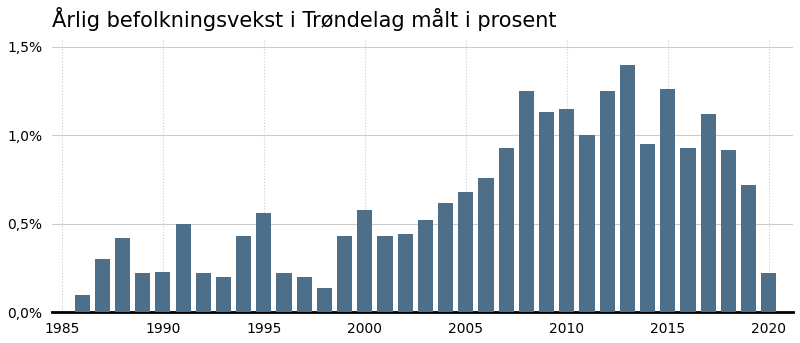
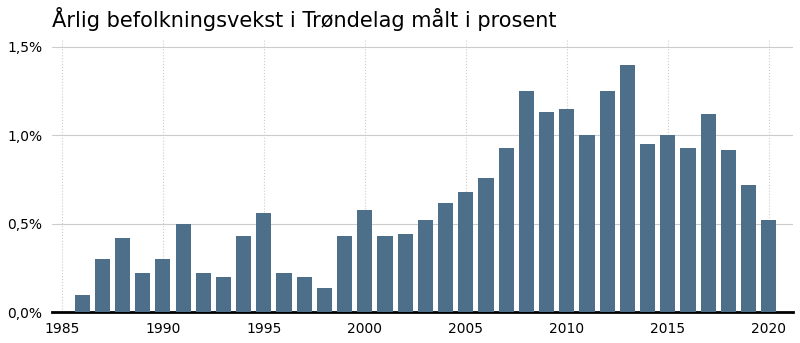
1990: 0,23% -> 0,30%
2015: 1,26% -> 1,00%
2020: 0,22% -> 0,52%
